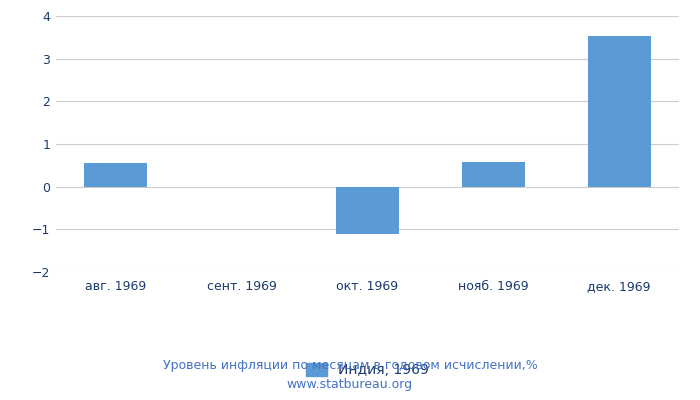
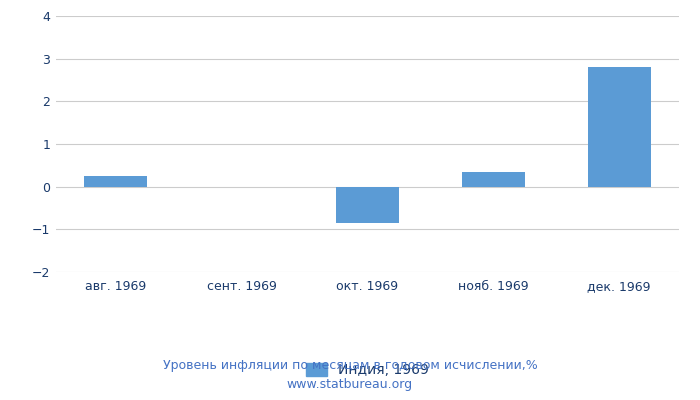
авг. 1969: 0.55 -> 0.25
окт. 1969: -1.10 -> -0.85
нояб. 1969: 0.57 -> 0.35
дек. 1969: 3.52 -> 2.80
